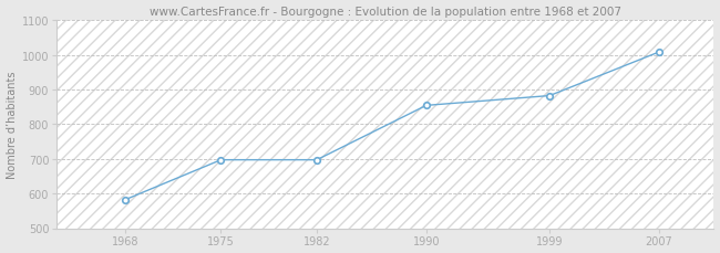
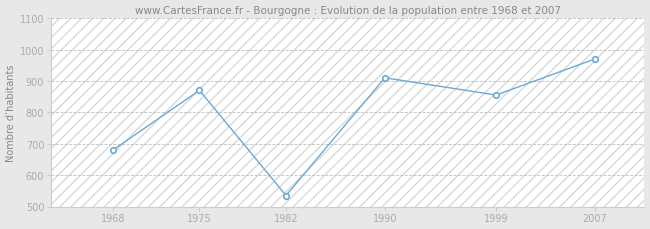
1968: 582 -> 680
1975: 697 -> 870
1982: 697 -> 535
1990: 854 -> 910
1999: 882 -> 855
2007: 1008 -> 970
